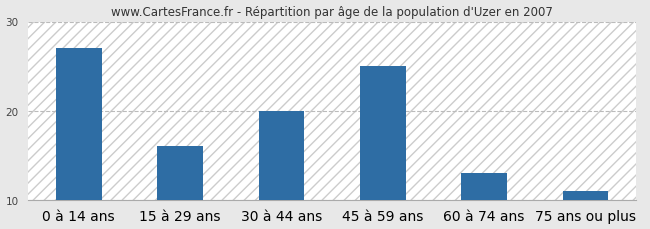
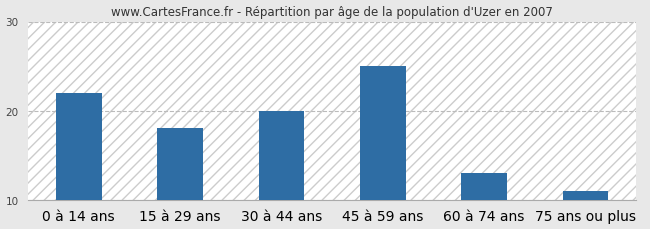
0 à 14 ans: 27 -> 22
15 à 29 ans: 16 -> 18
